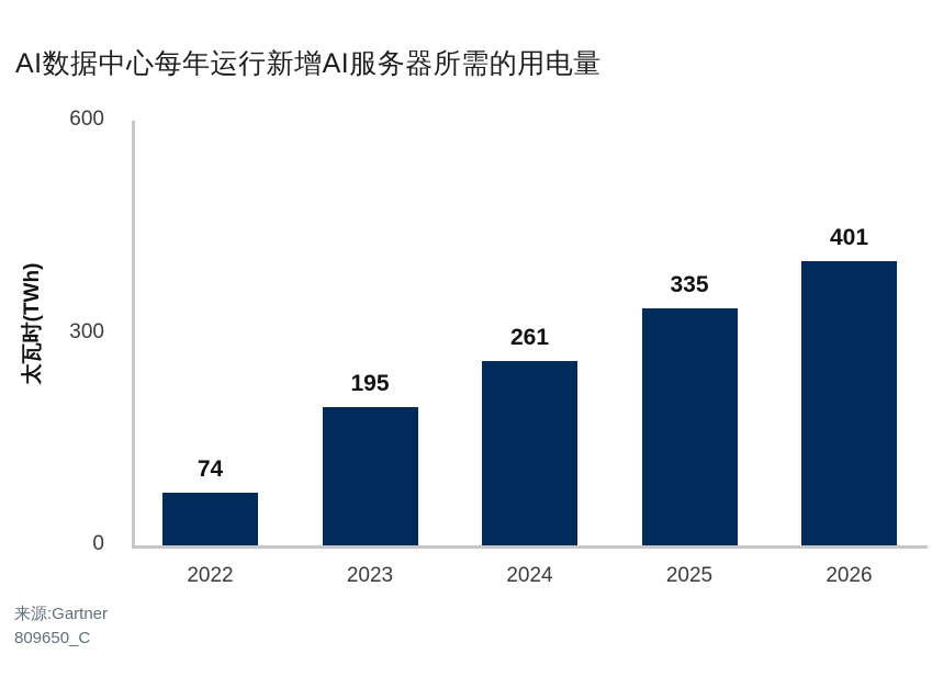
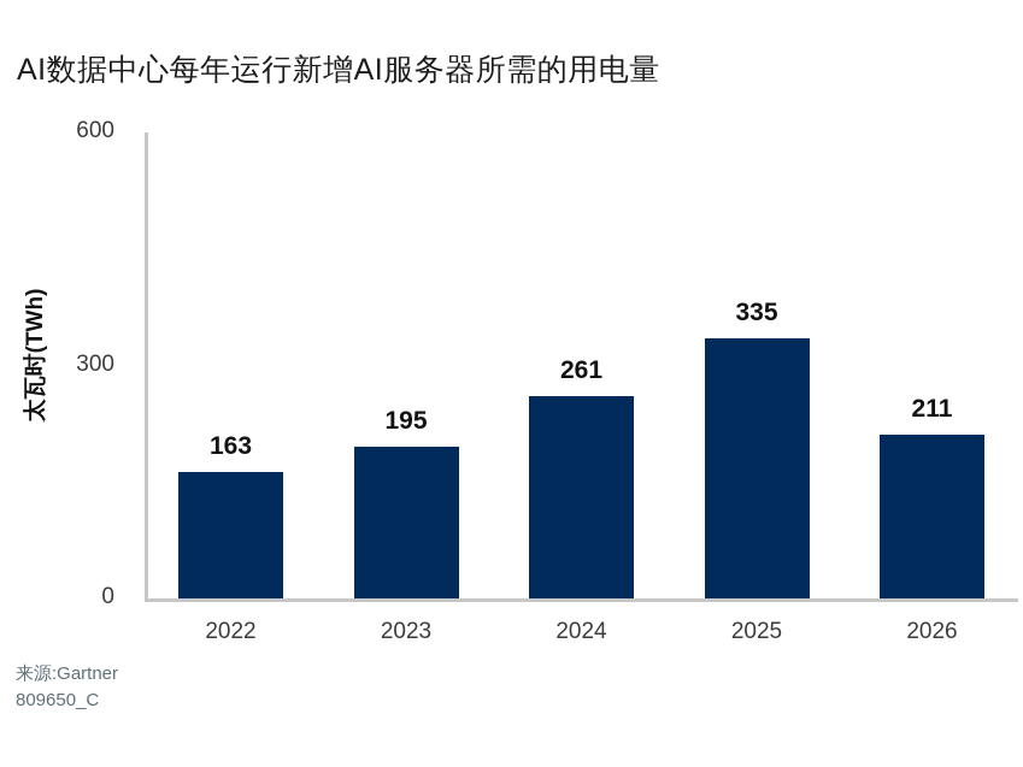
2022: 74 -> 163
2026: 401 -> 211
